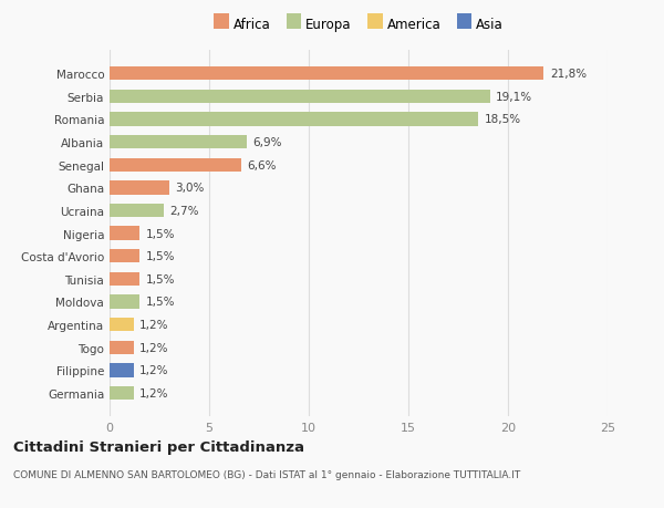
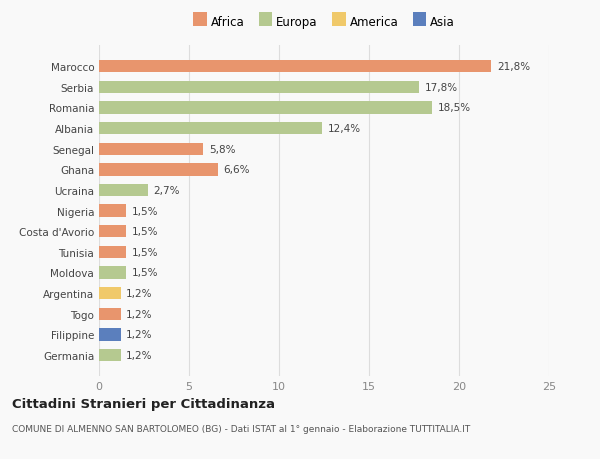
Serbia: 19,1% -> 17,8%
Albania: 6,9% -> 12,4%
Senegal: 6,6% -> 5,8%
Ghana: 3,0% -> 6,6%
